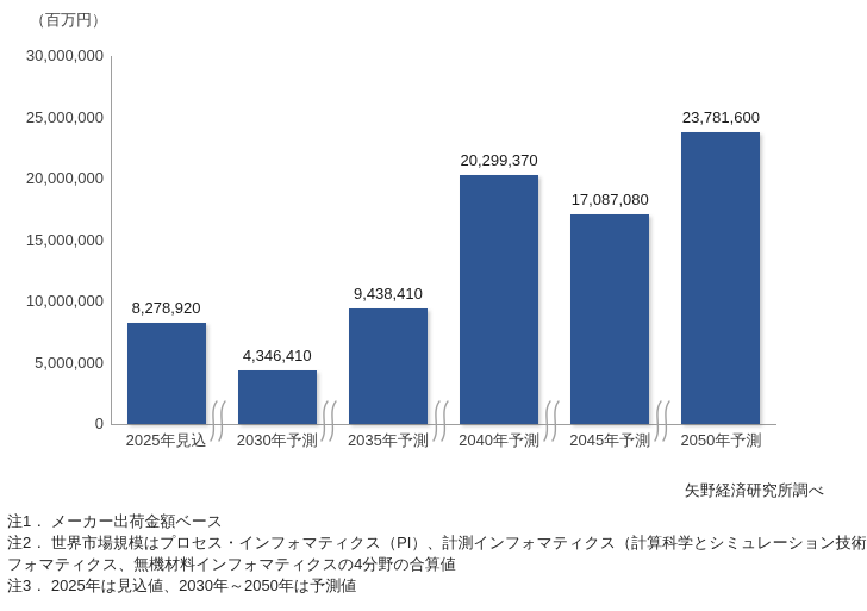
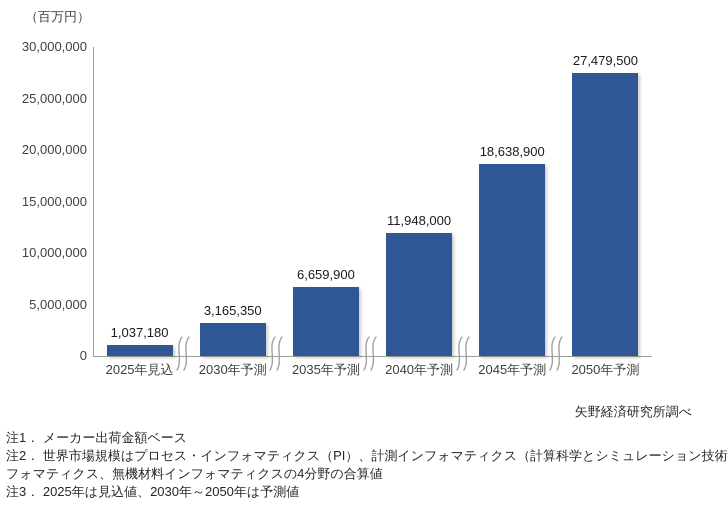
2025年見込: 8,278,920 -> 1,037,180
2030年予測: 4,346,410 -> 3,165,350
2035年予測: 9,438,410 -> 6,659,900
2040年予測: 20,299,370 -> 11,948,000
2045年予測: 17,087,080 -> 18,638,900
2050年予測: 23,781,600 -> 27,479,500
